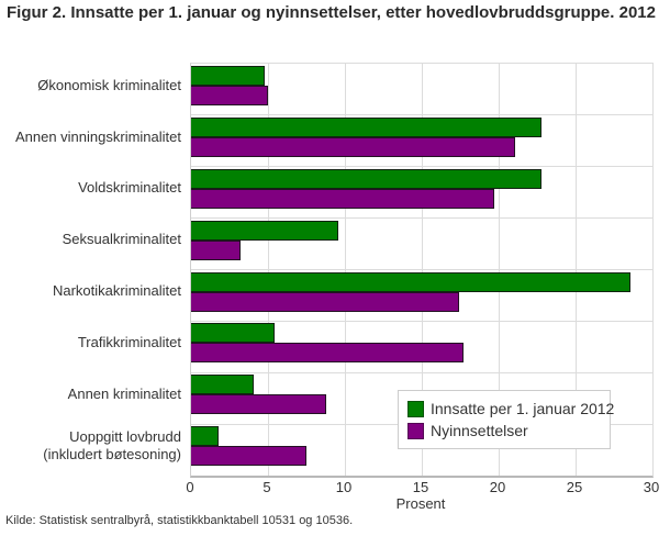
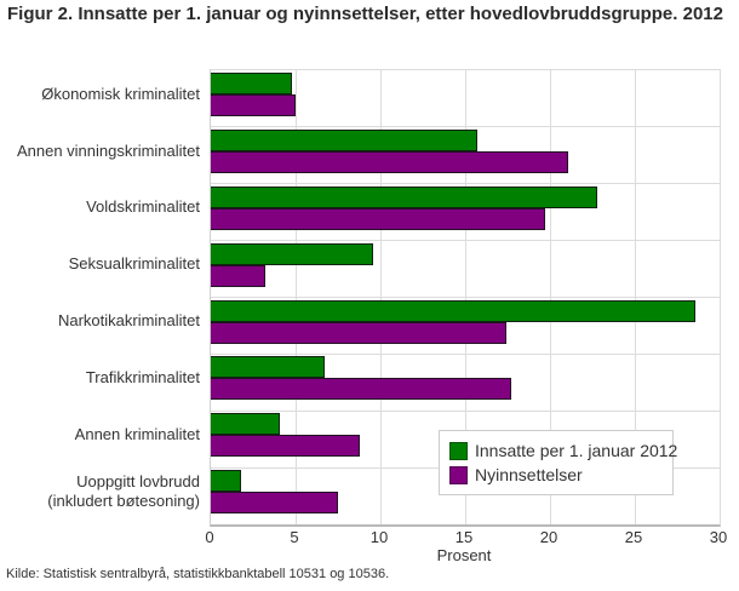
Innsatte per 1. januar 2012/Annen vinningskriminalitet: 22.8 -> 15.7
Innsatte per 1. januar 2012/Trafikkriminalitet: 5.4 -> 6.7
